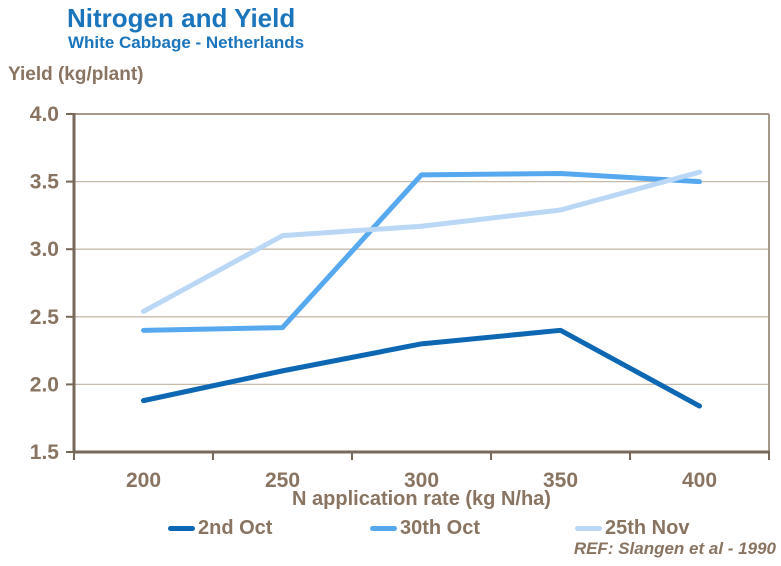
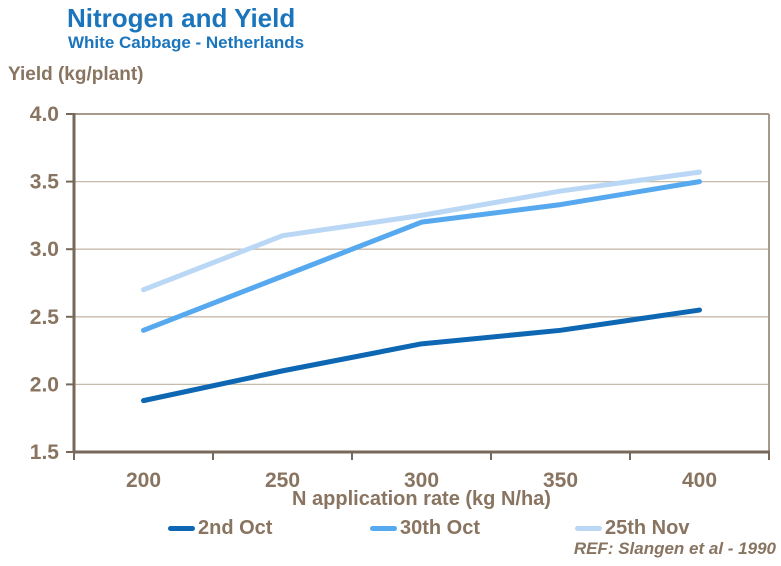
25th Nov/200: 2.54 -> 2.70
30th Oct/250: 2.42 -> 2.80
30th Oct/300: 3.55 -> 3.20
25th Nov/300: 3.17 -> 3.25
30th Oct/350: 3.56 -> 3.33
25th Nov/350: 3.29 -> 3.43
2nd Oct/400: 1.84 -> 2.55
